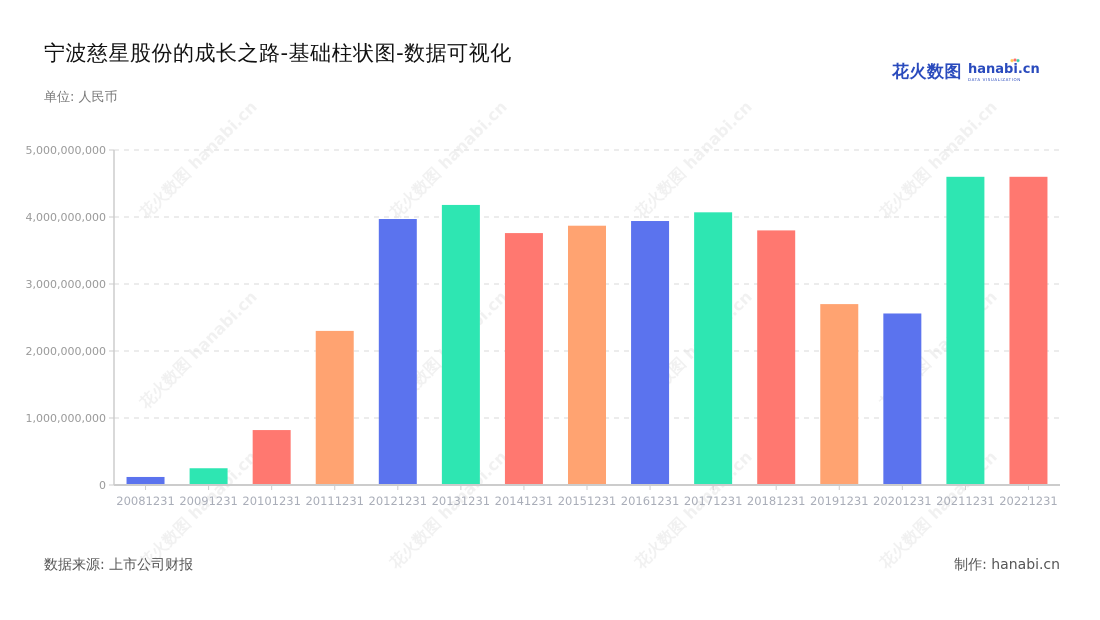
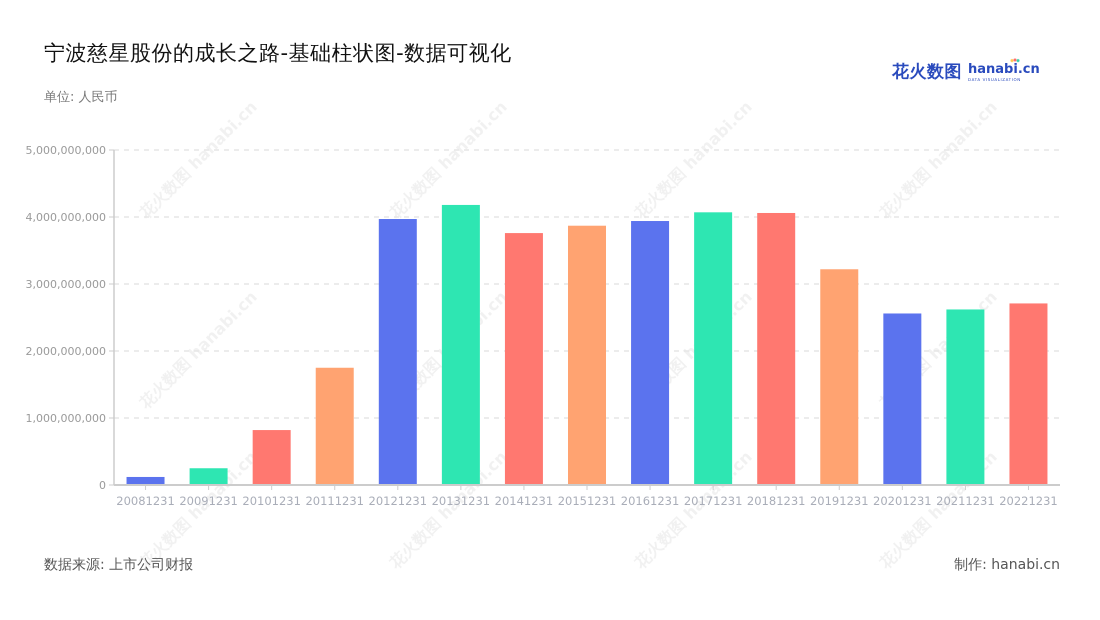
20111231: 2300000000 -> 1800000000
20181231: 3800000000 -> 4100000000
20191231: 2700000000 -> 3200000000
20211231: 4600000000 -> 2600000000
20221231: 4600000000 -> 2700000000
